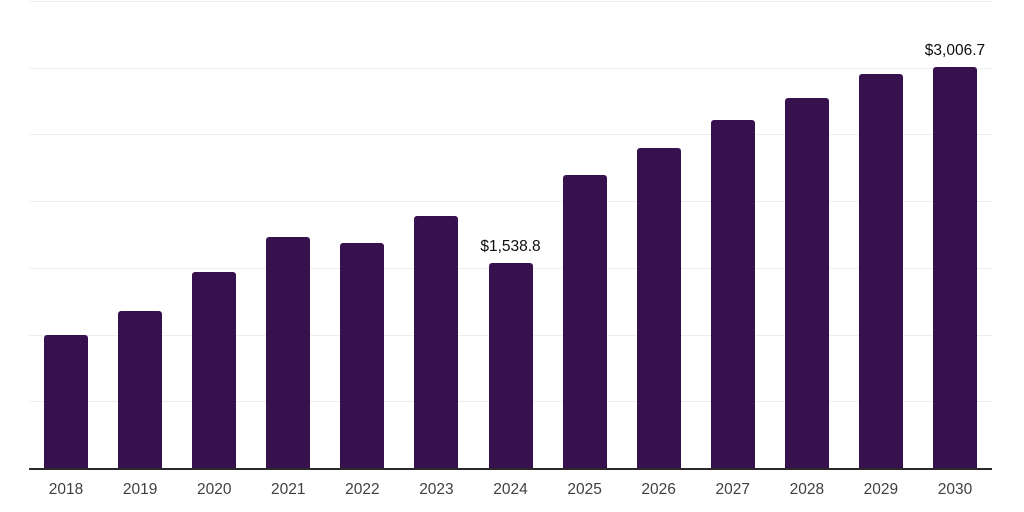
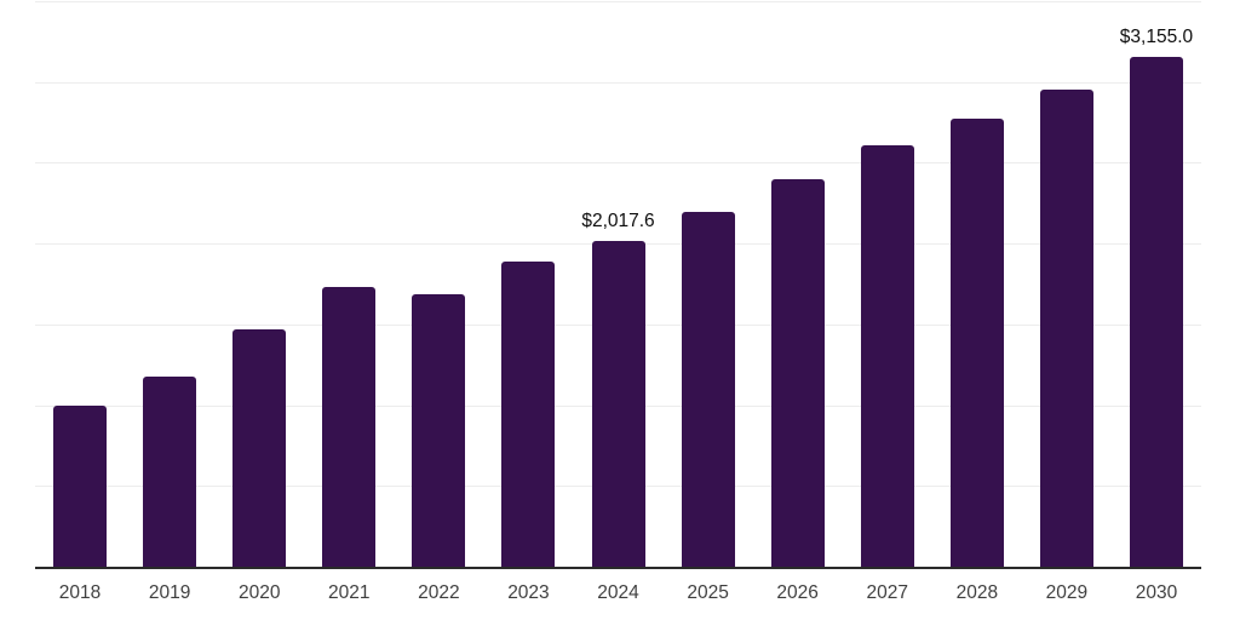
2024: $1,538.8 -> $2,017.6
2030: $3,006.7 -> $3,155.0
